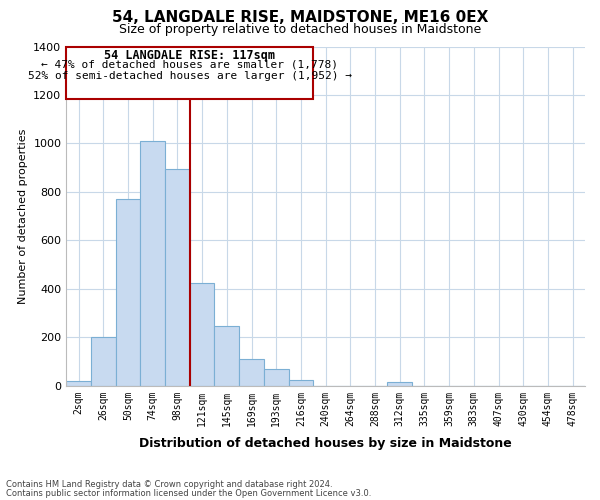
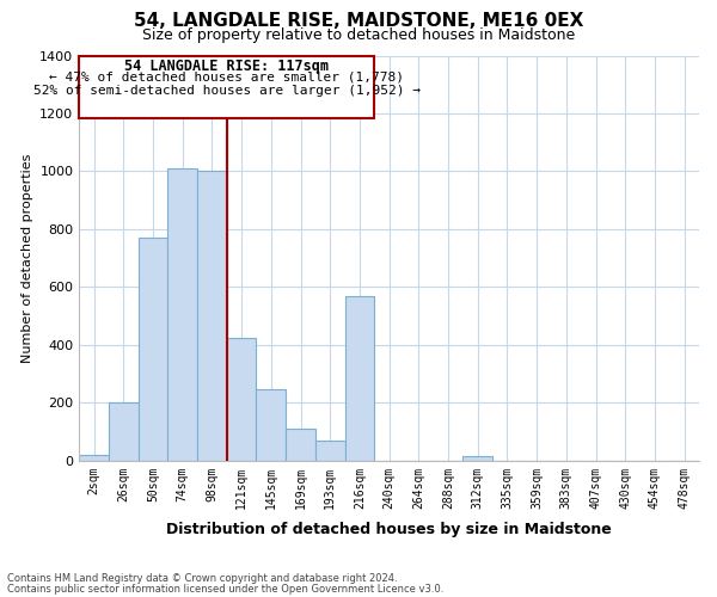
98sqm: 895 -> 1000
216sqm: 22 -> 570
